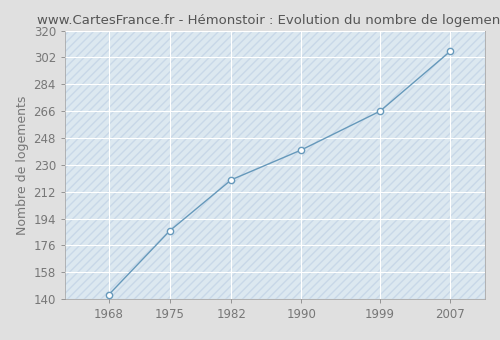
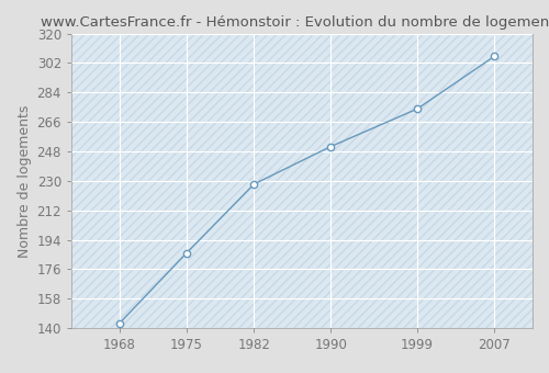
1982: 220 -> 228
1990: 240 -> 251
1999: 266 -> 274
